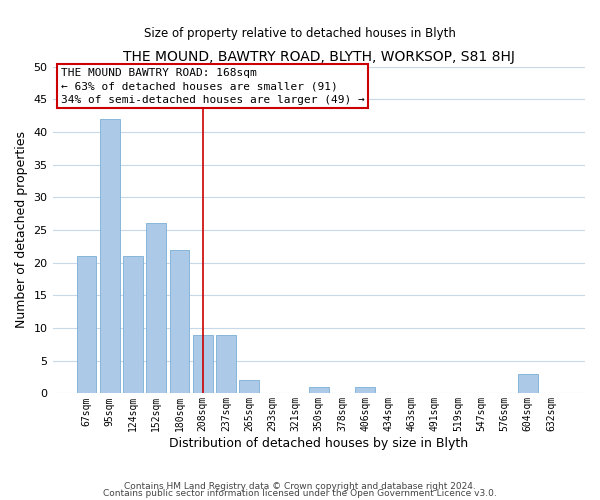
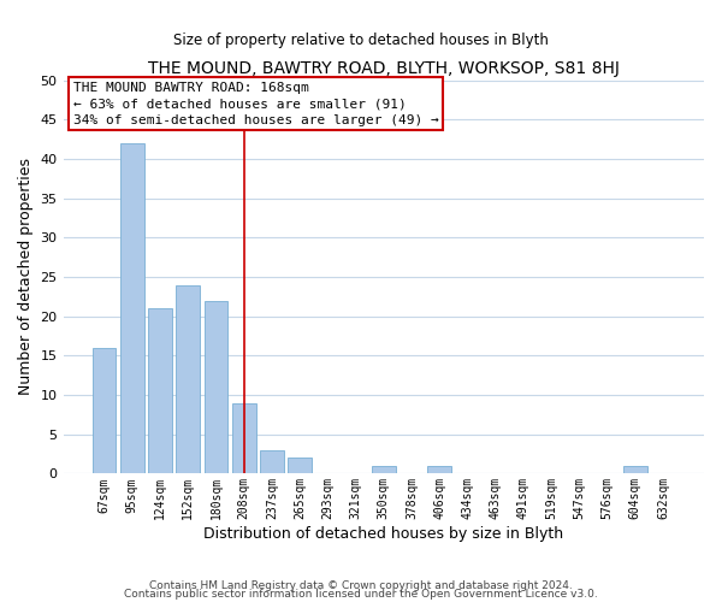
67sqm: 21 -> 16
152sqm: 26 -> 24
237sqm: 9 -> 3
604sqm: 3 -> 1
